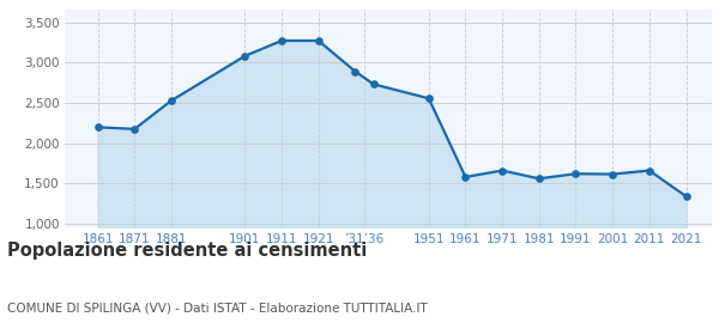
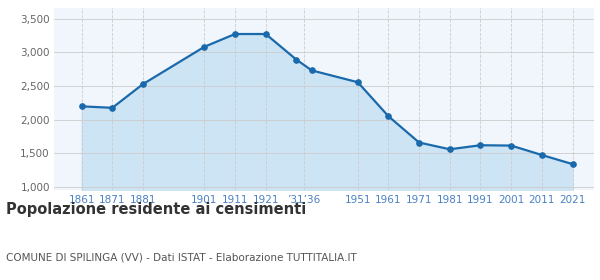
1961: 1,580 -> 2,050
2011: 1,660 -> 1,480
